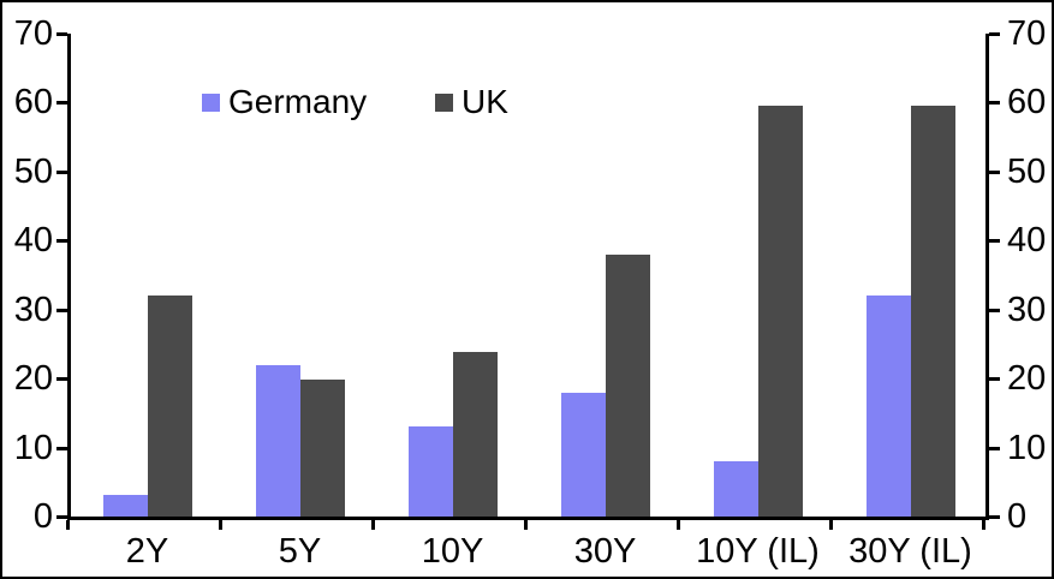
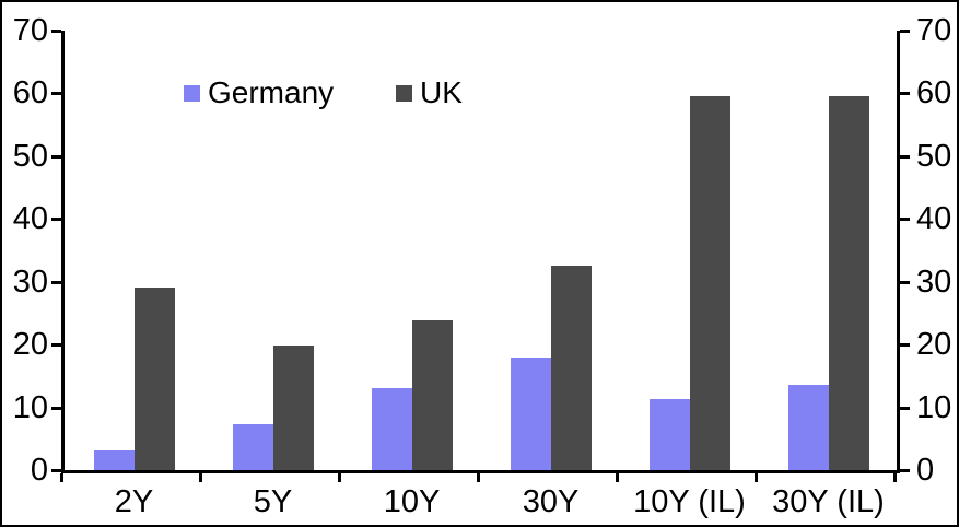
UK/2Y: 32 -> 29
Germany/5Y: 22 -> 7
UK/30Y: 38 -> 33
Germany/10Y (IL): 8 -> 11
Germany/30Y (IL): 32 -> 14
